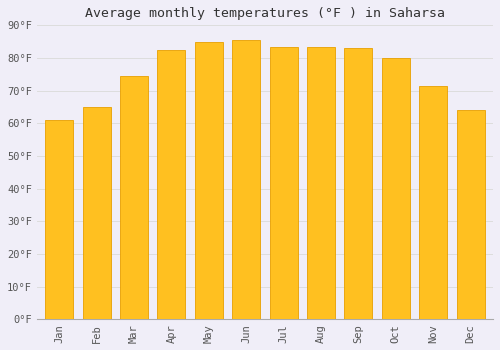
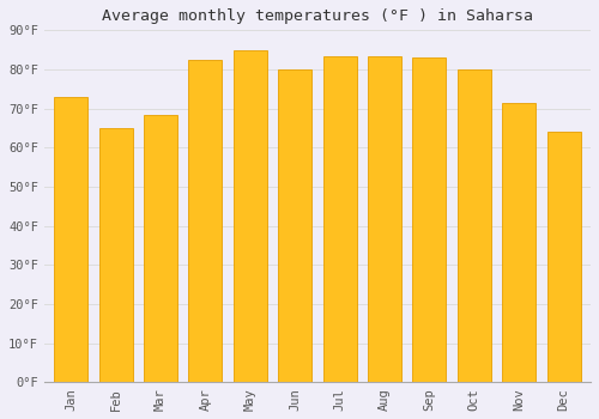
Jan: 61.0°F -> 73.0°F
Mar: 74.5°F -> 68.5°F
Jun: 85.5°F -> 80.0°F
